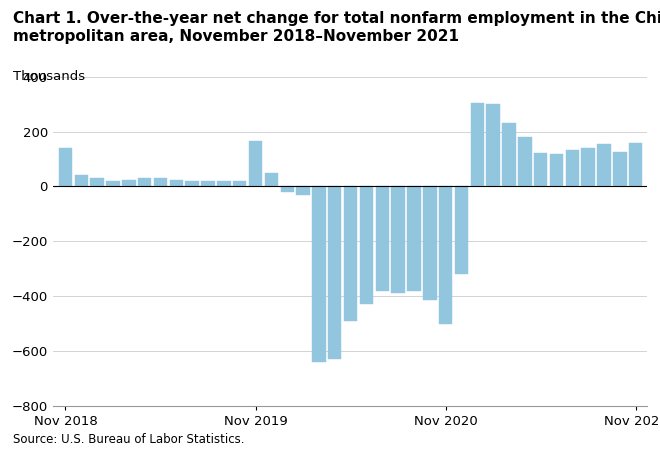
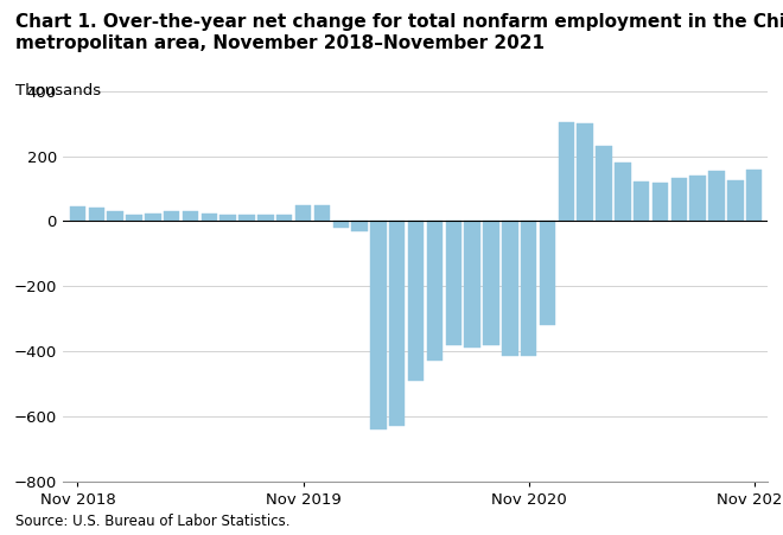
Nov 2018: 140 -> 45
Nov 2019: 165 -> 50
Nov 2020: -500 -> -415
